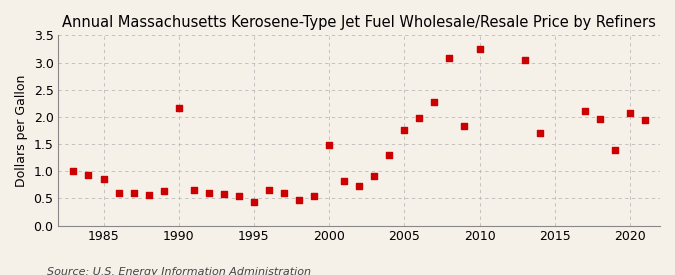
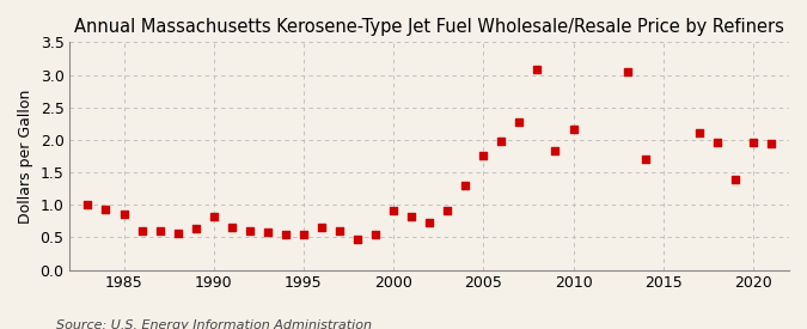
1990: 2.16 -> 0.82
1995: 0.44 -> 0.55
2000: 1.48 -> 0.92
2010: 3.24 -> 2.16
2020: 2.08 -> 1.96
